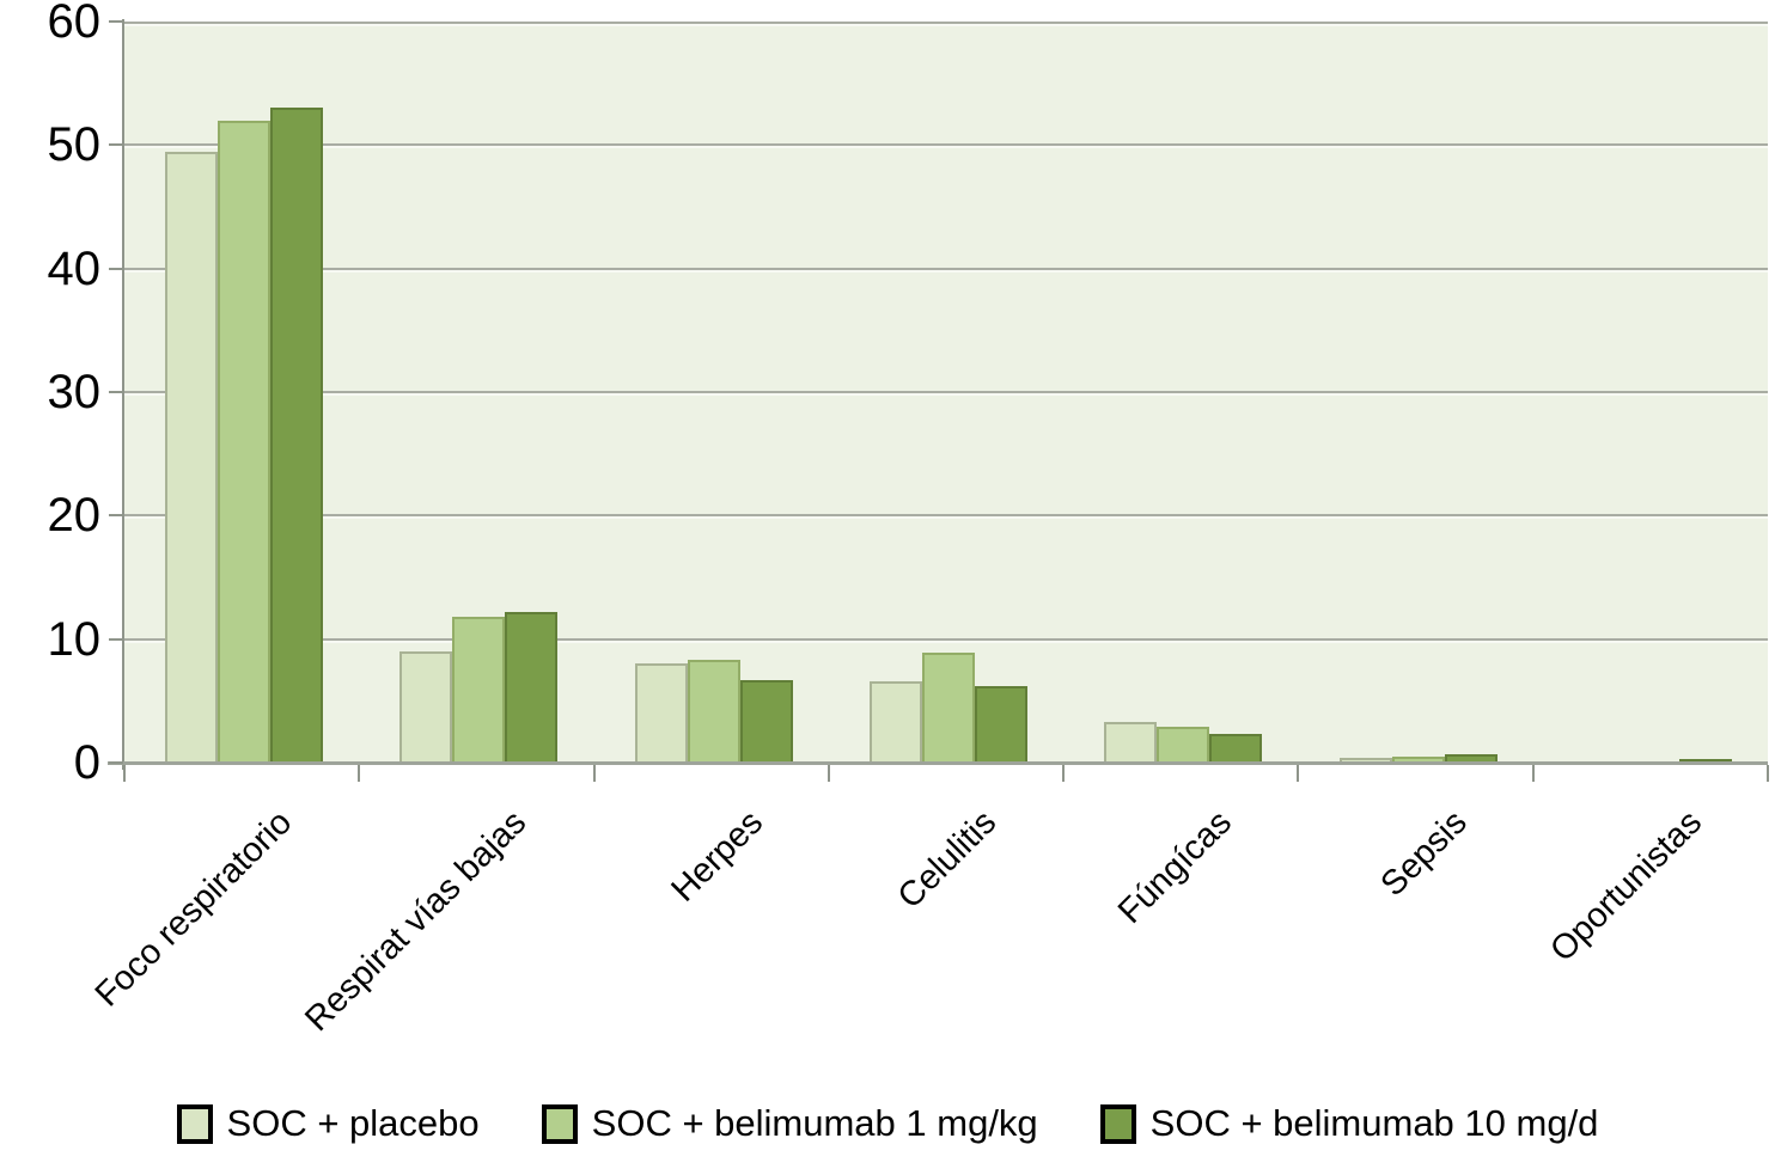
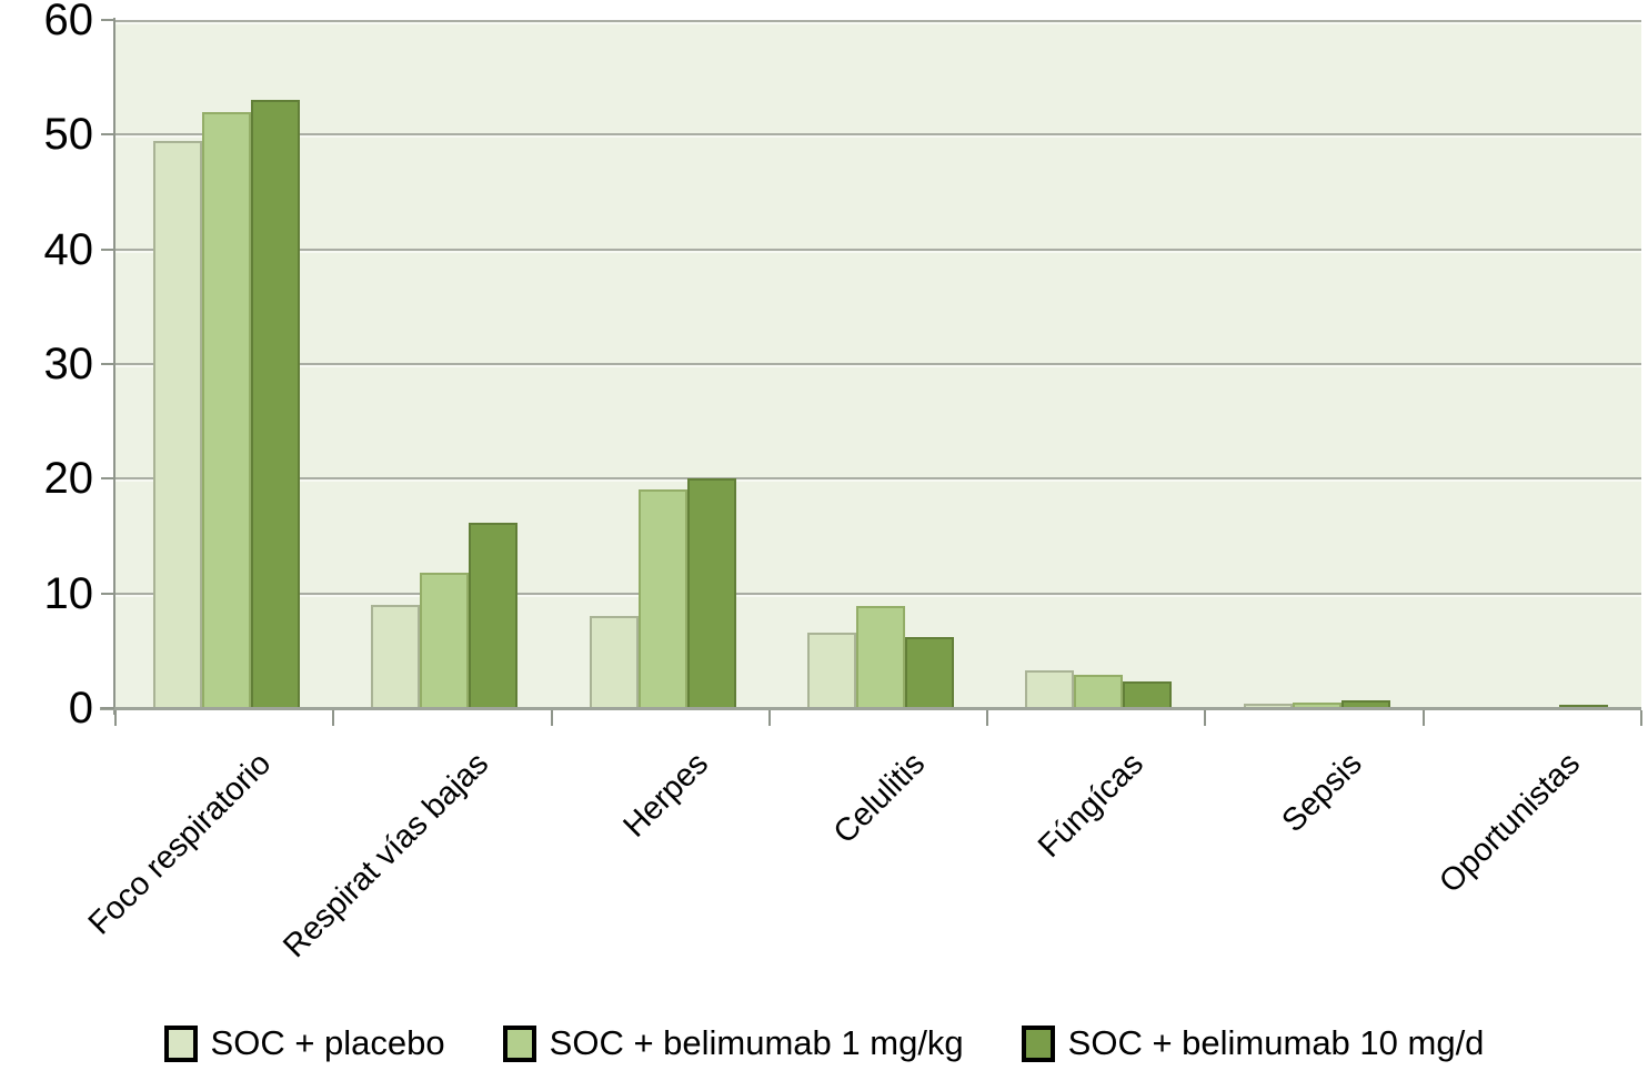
SOC + belimumab 10 mg/d/Respirat vías bajas: 12.2 -> 16.2
SOC + belimumab 1 mg/kg/Herpes: 8.3 -> 19.1
SOC + belimumab 10 mg/d/Herpes: 6.7 -> 20.0
